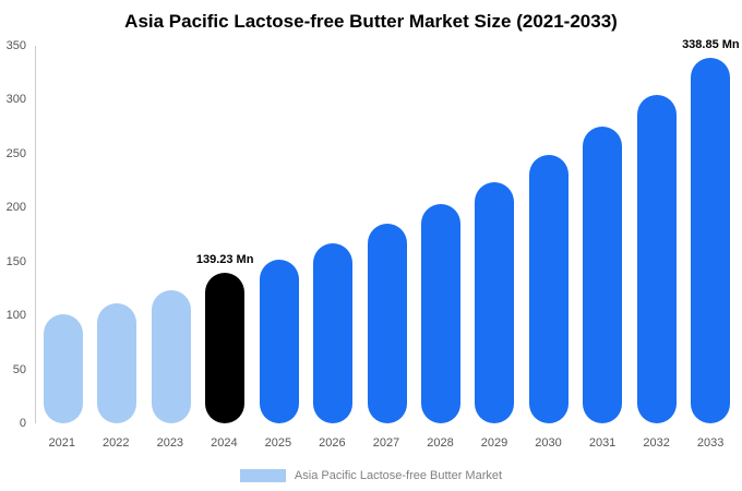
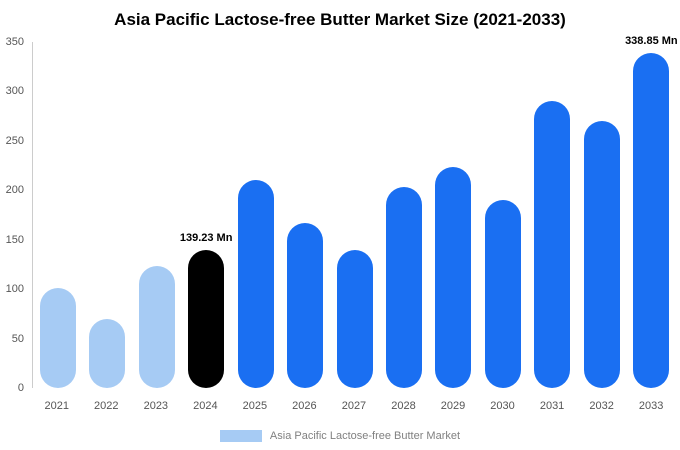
2022: 110 -> 70
2025: 150 -> 210
2027: 180 -> 140
2030: 250 -> 190
2031: 280 -> 290
2032: 300 -> 270
